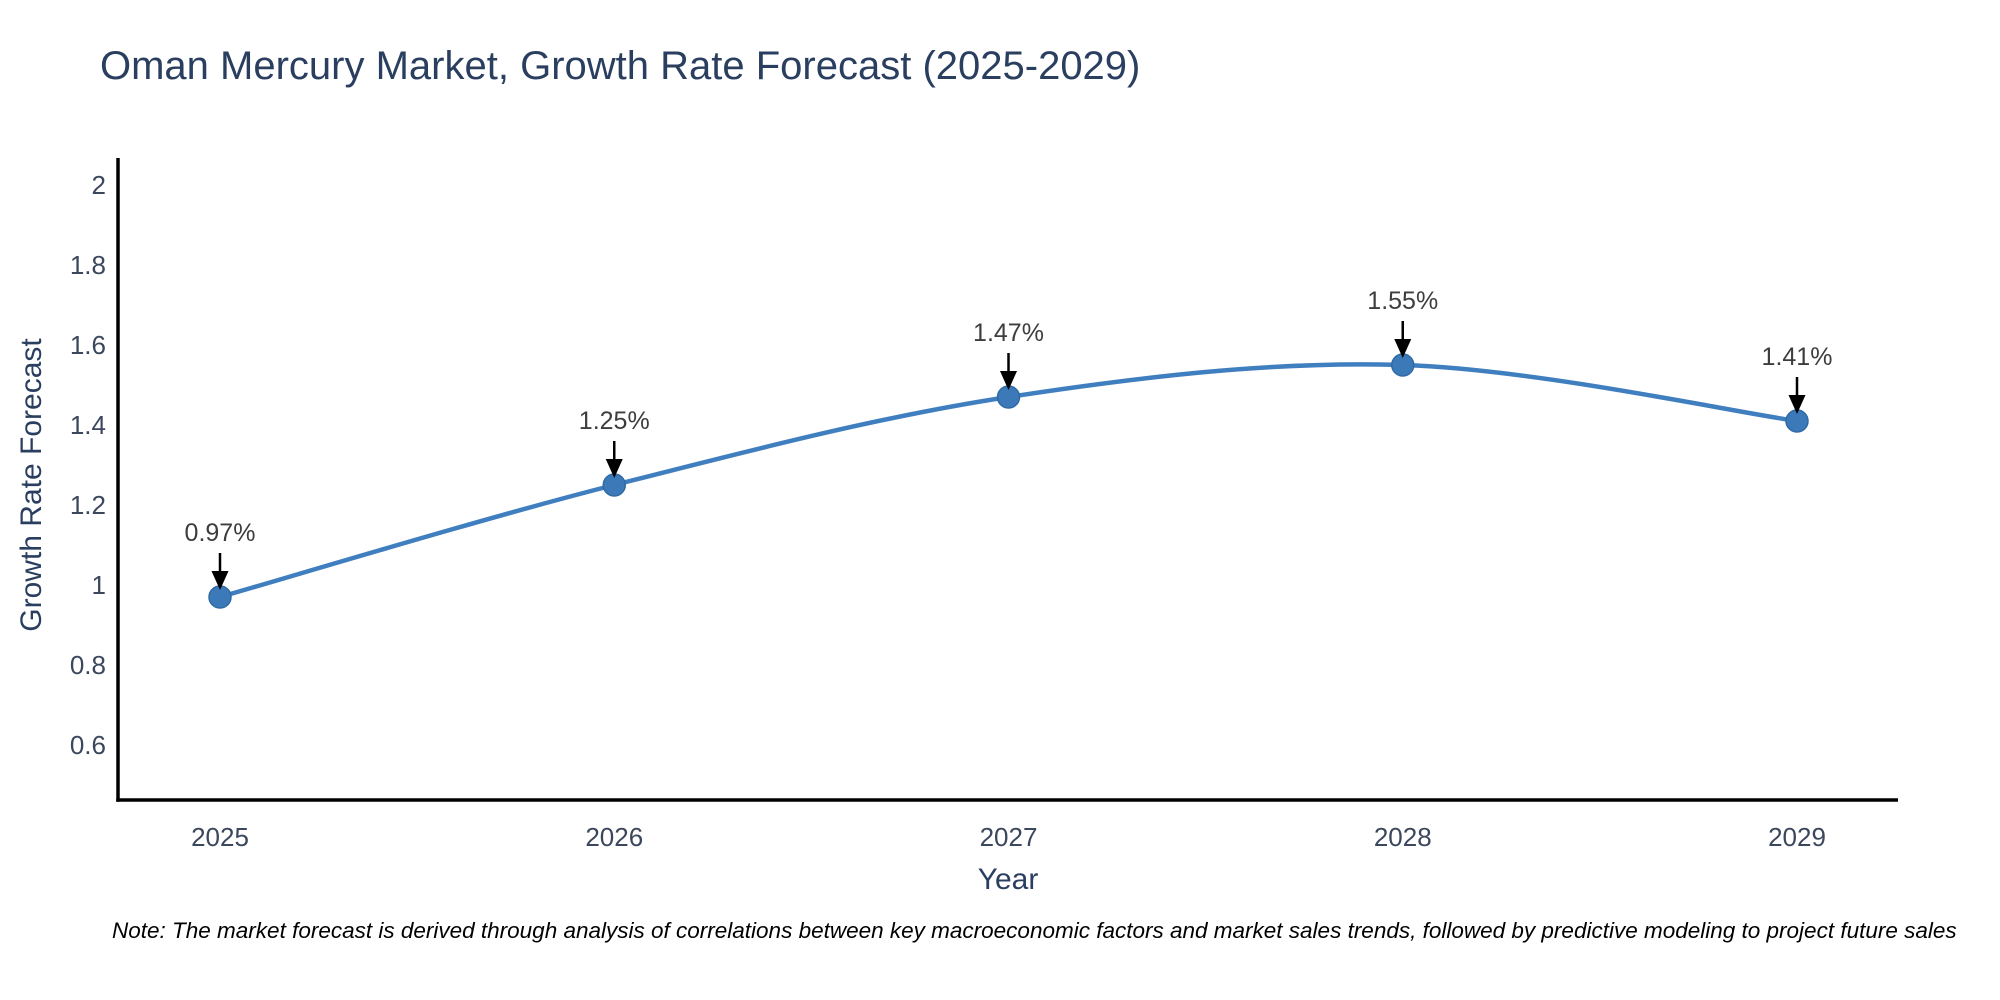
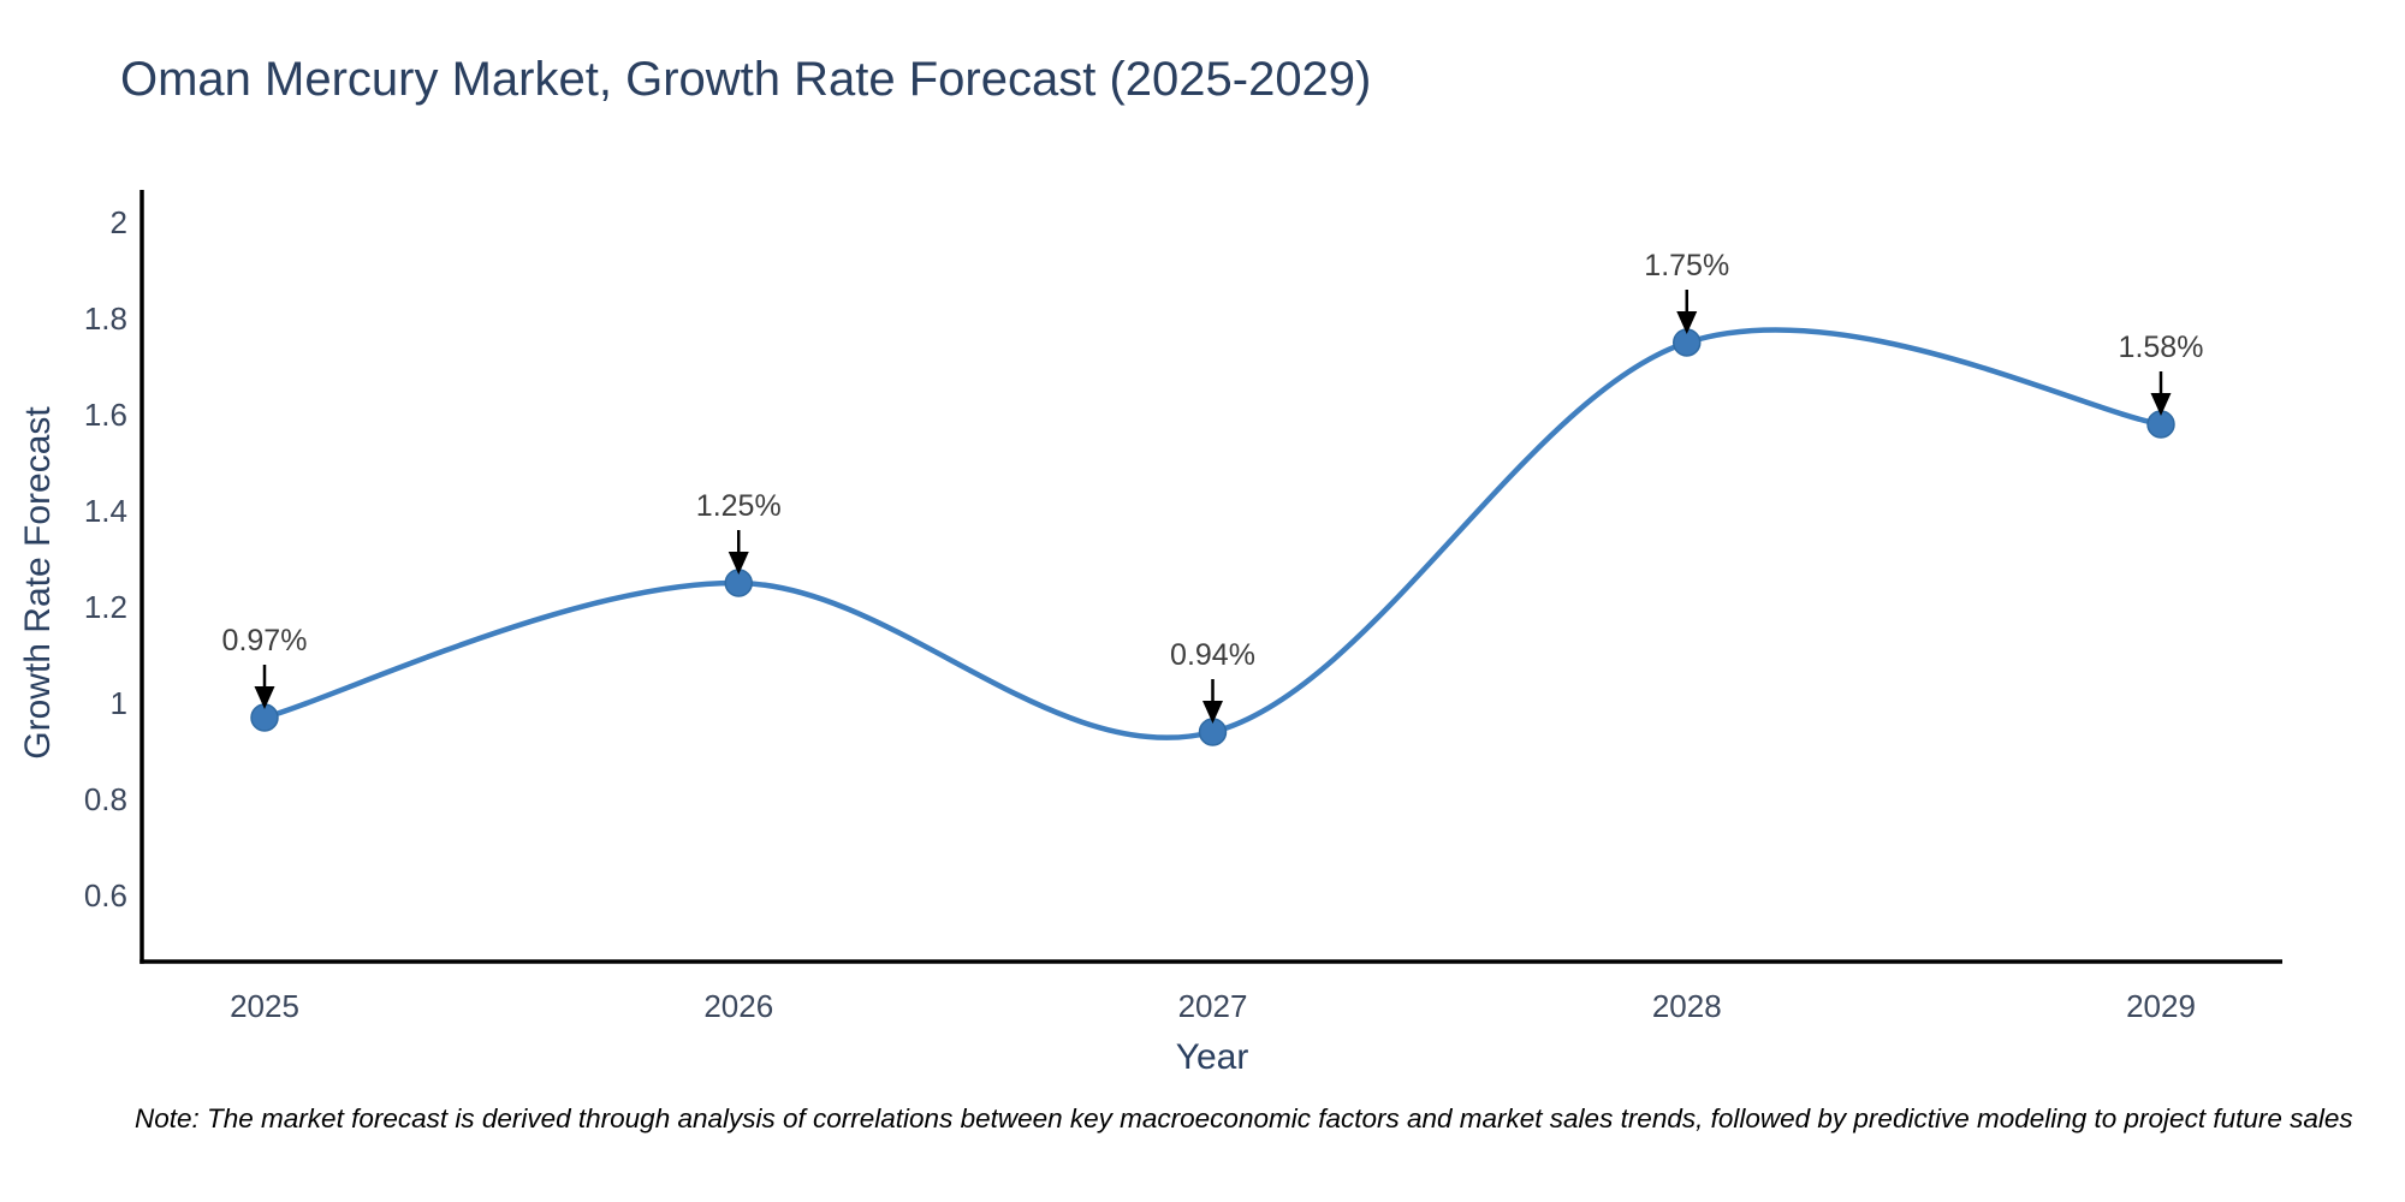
2027: 1.47% -> 0.94%
2028: 1.55% -> 1.75%
2029: 1.41% -> 1.58%
